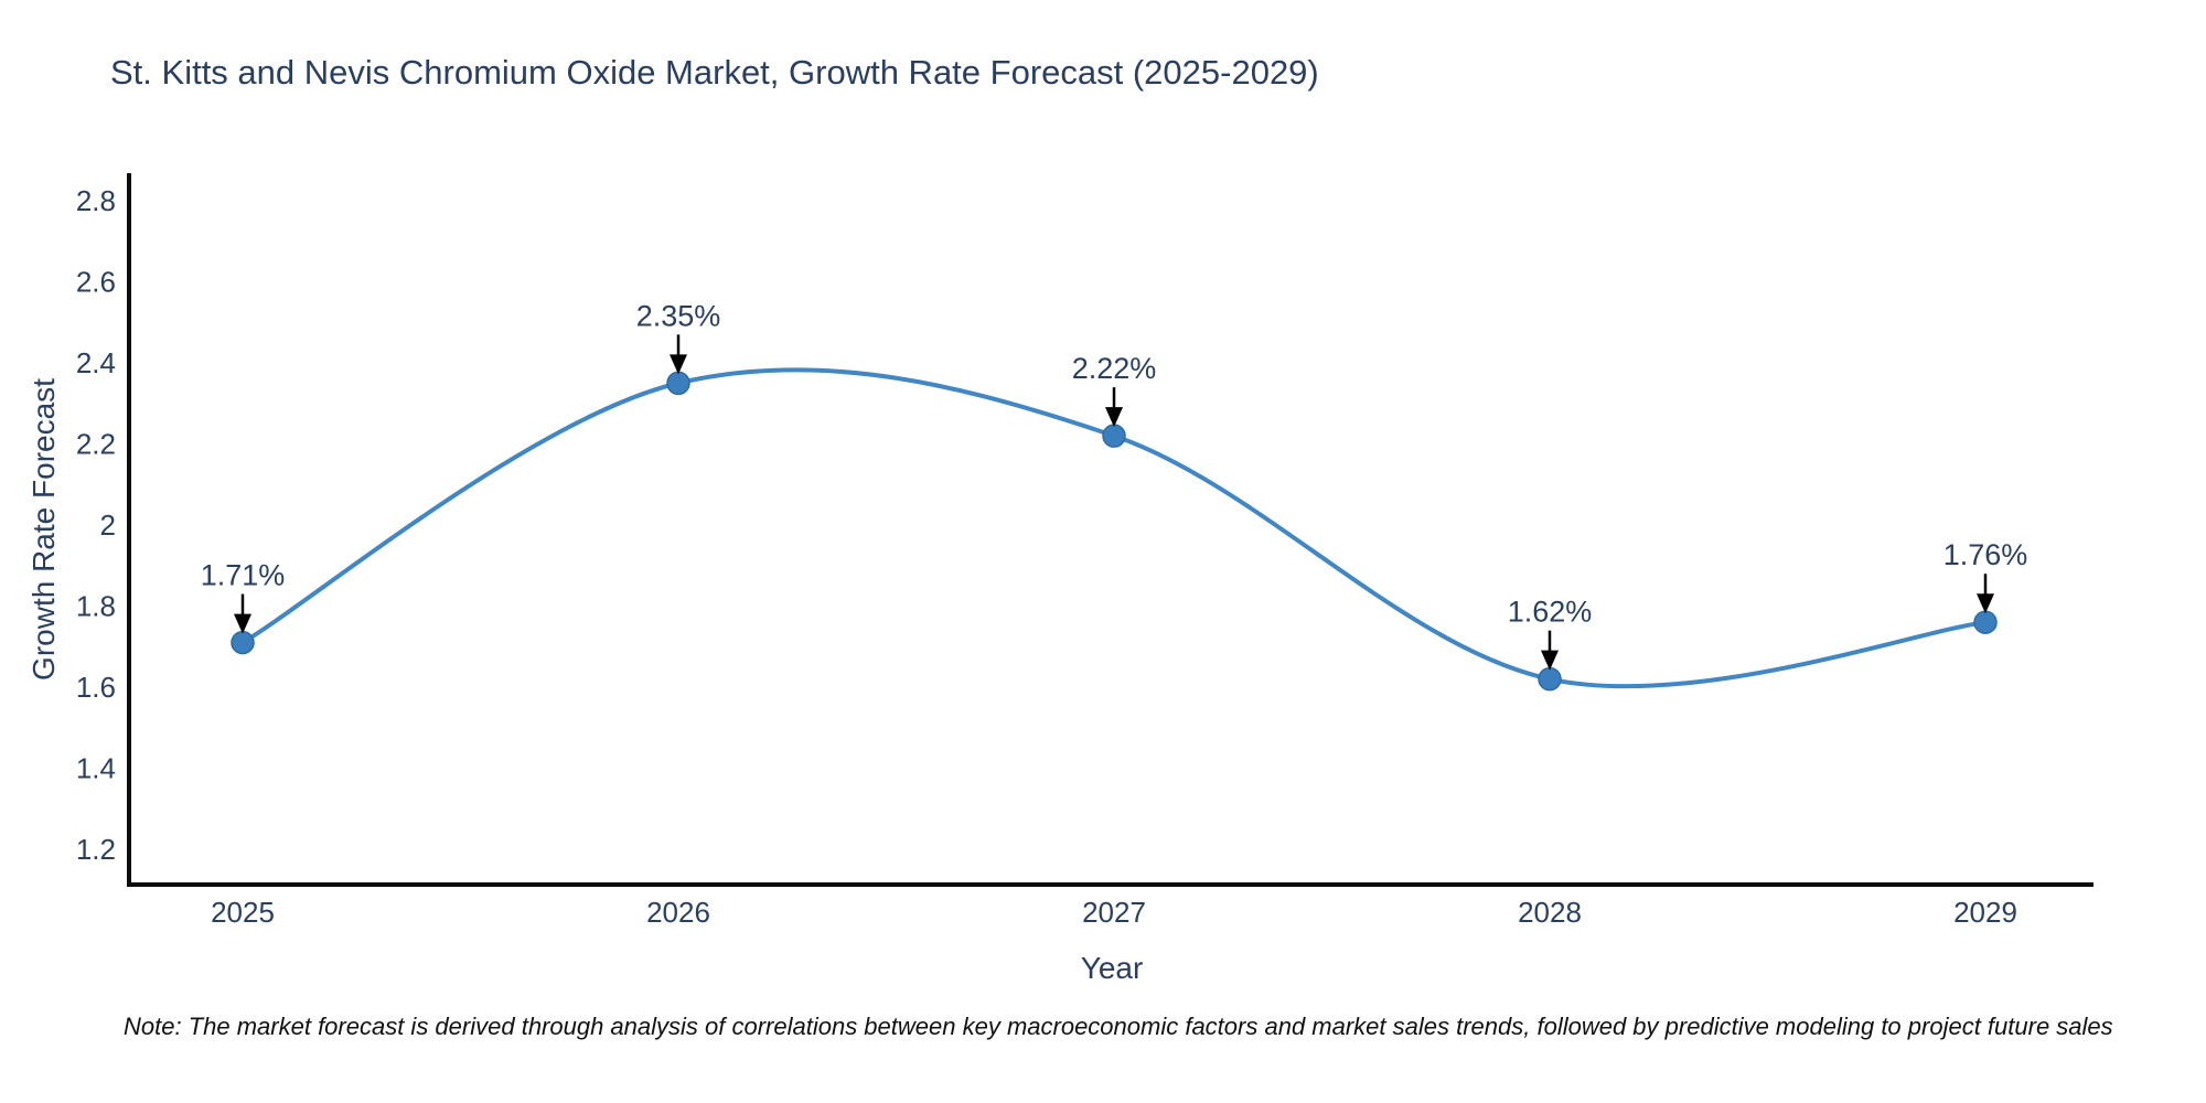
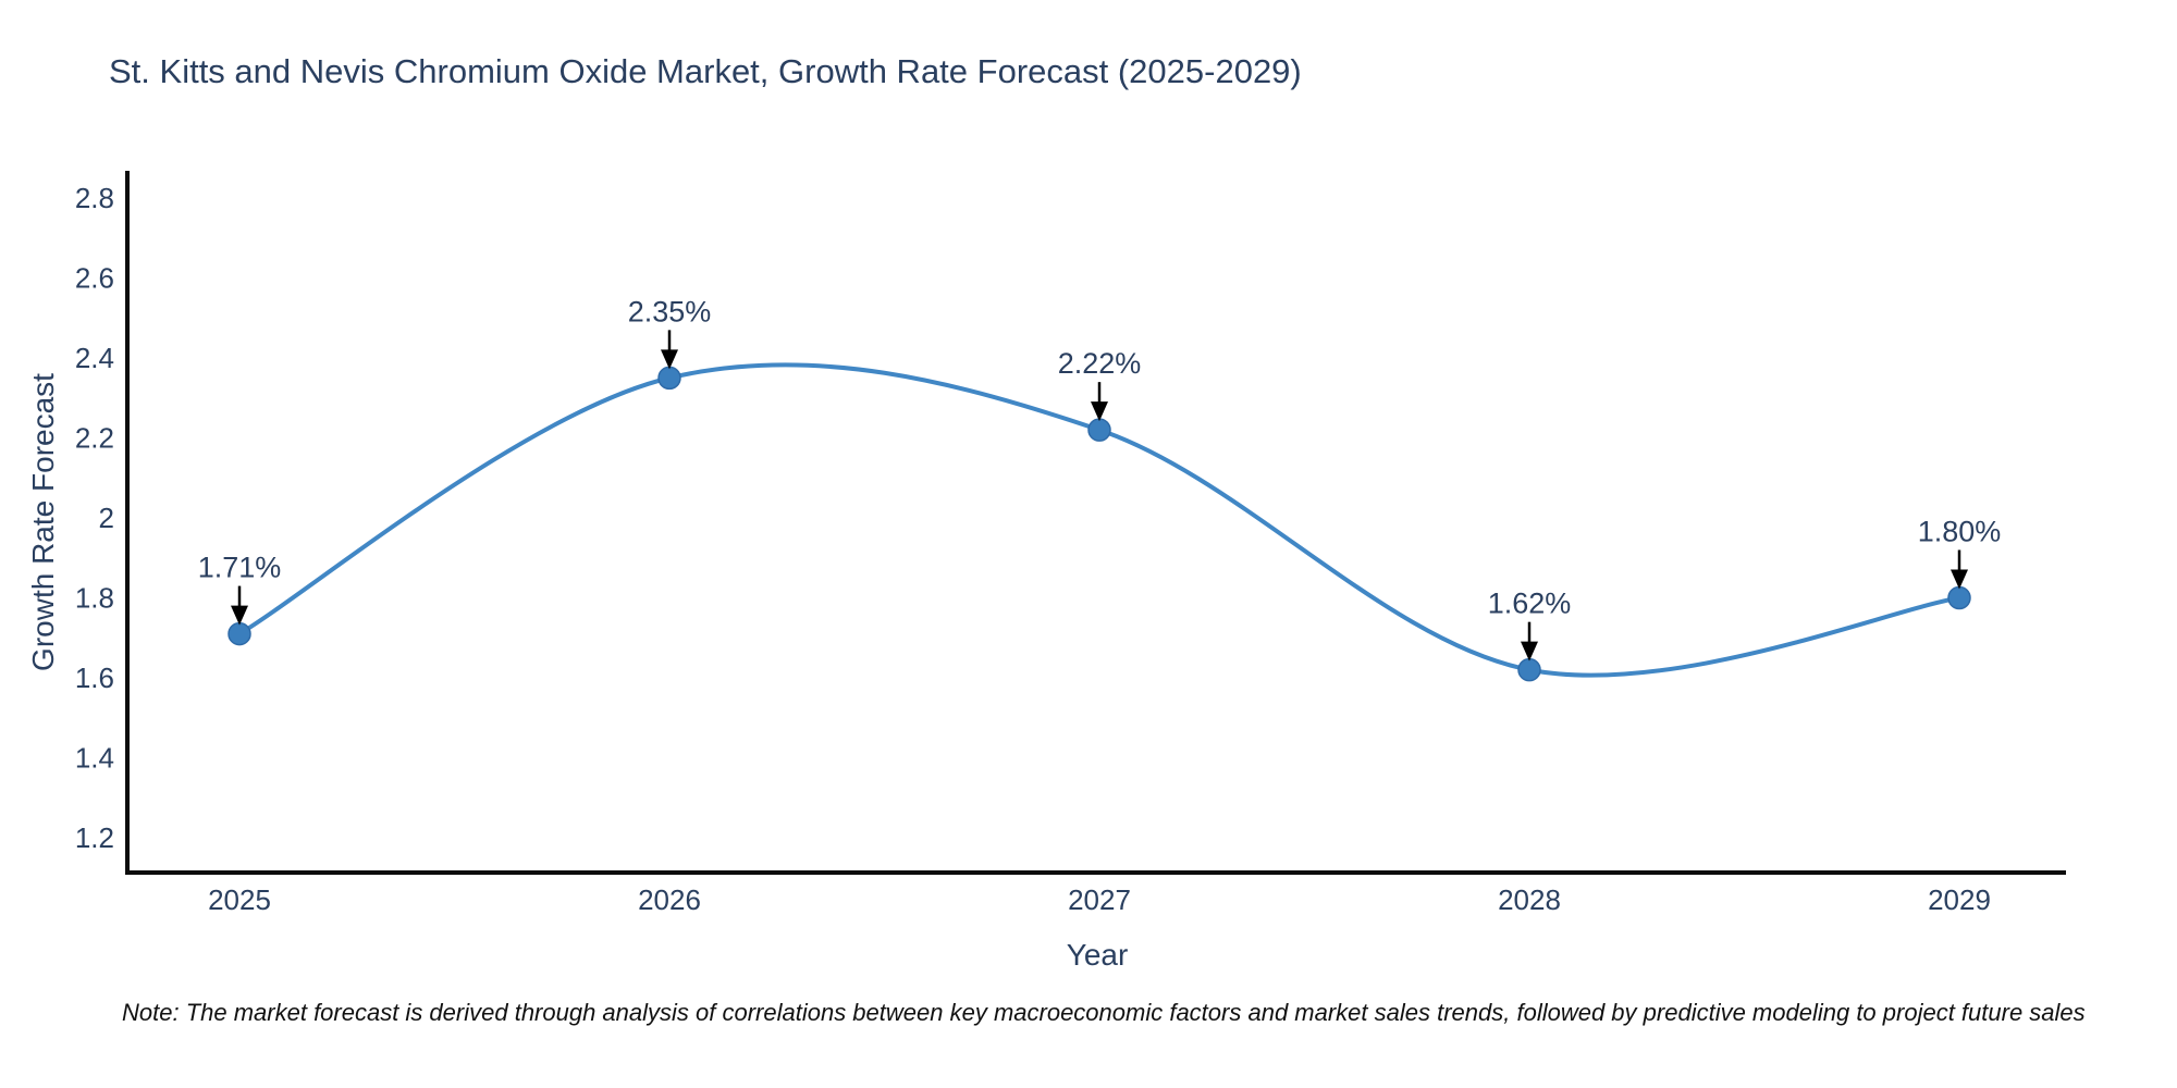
2029: 1.76% -> 1.80%
